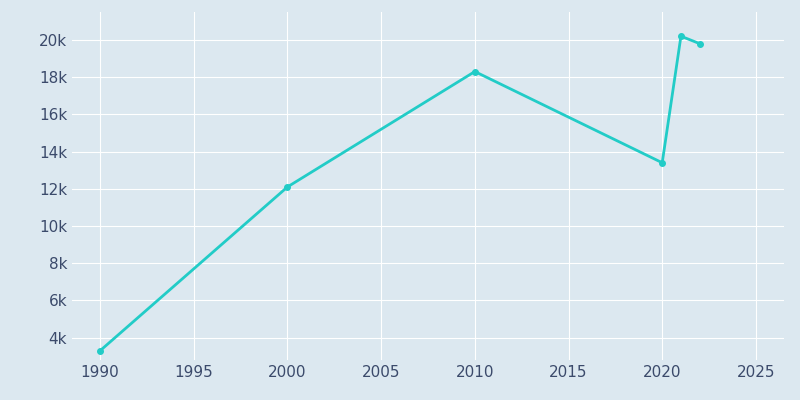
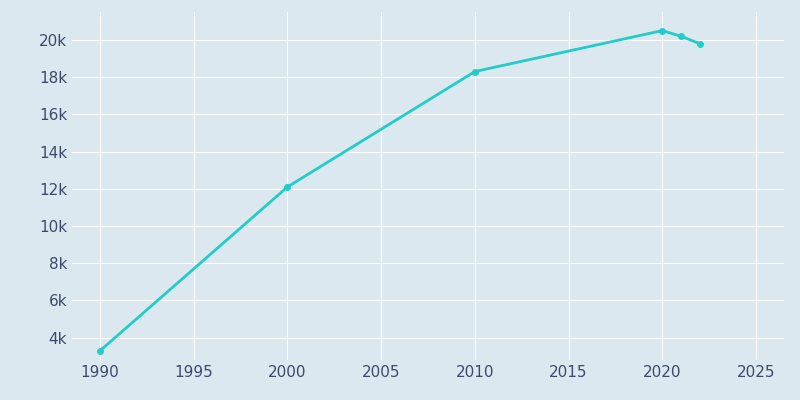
2020: 13.4k -> 20.5k
